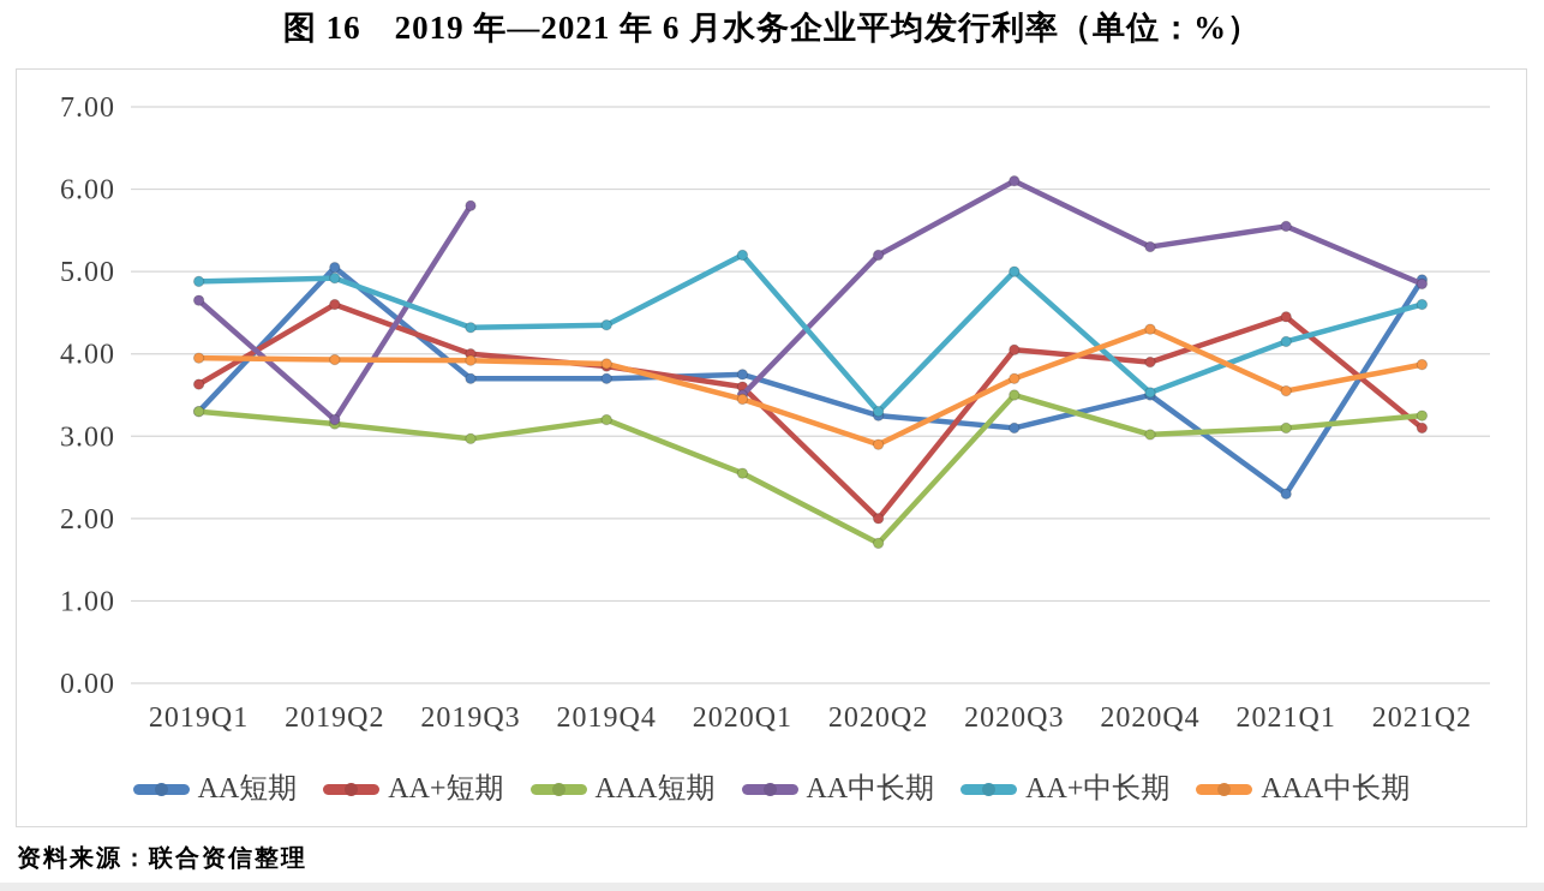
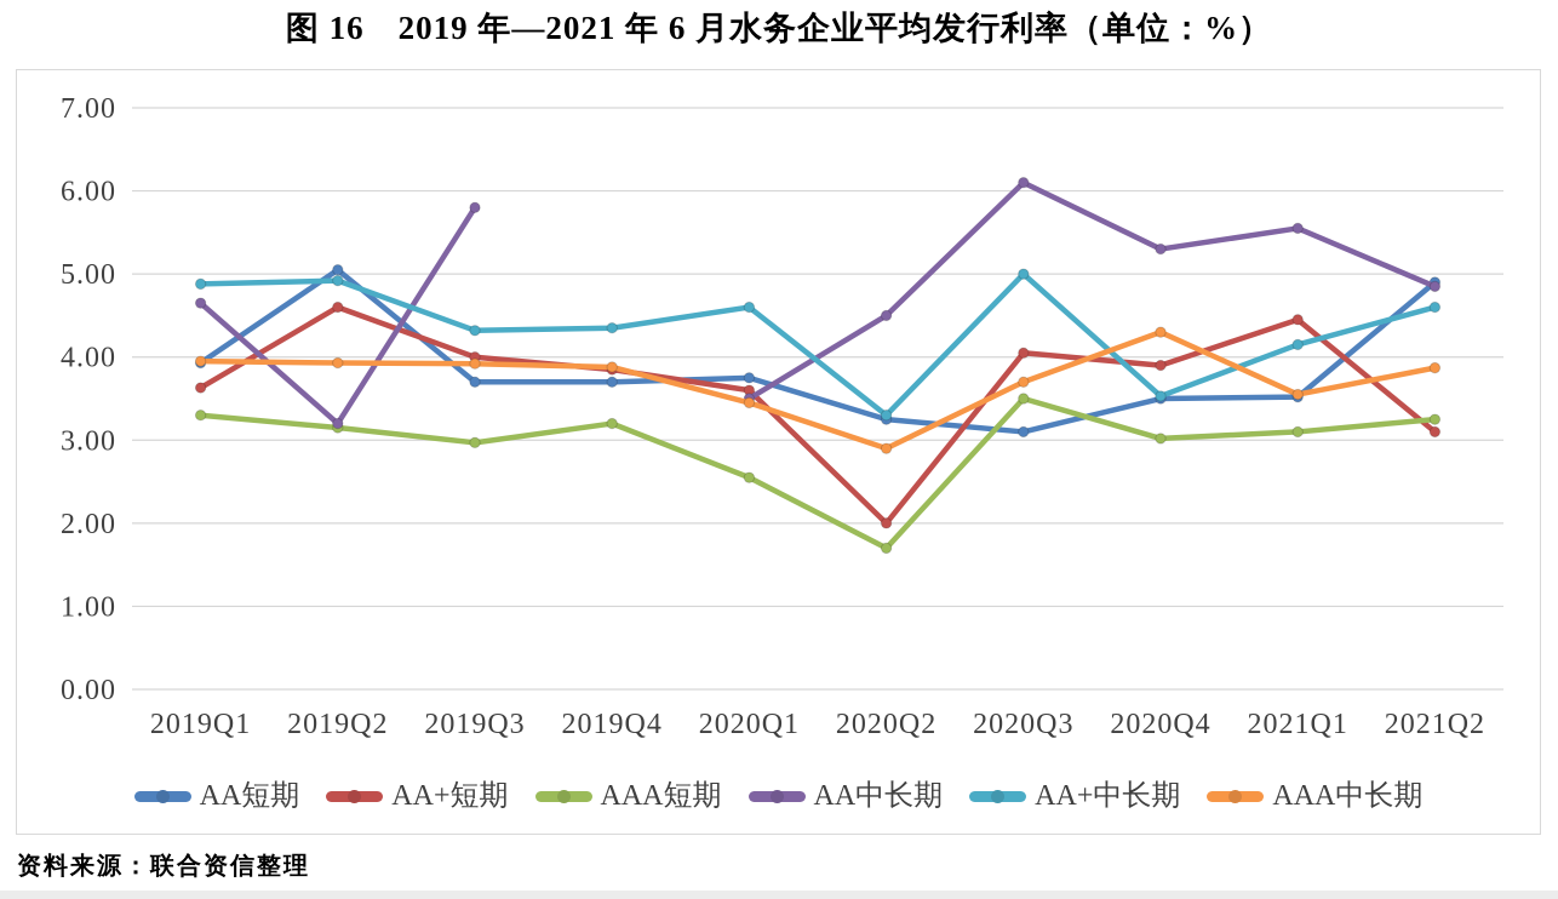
AA短期/2019Q1: 3.3 -> 3.9
AA+中长期/2020Q1: 5.2 -> 4.6
AA中长期/2020Q2: 5.2 -> 4.5
AA短期/2021Q1: 2.3 -> 3.5
